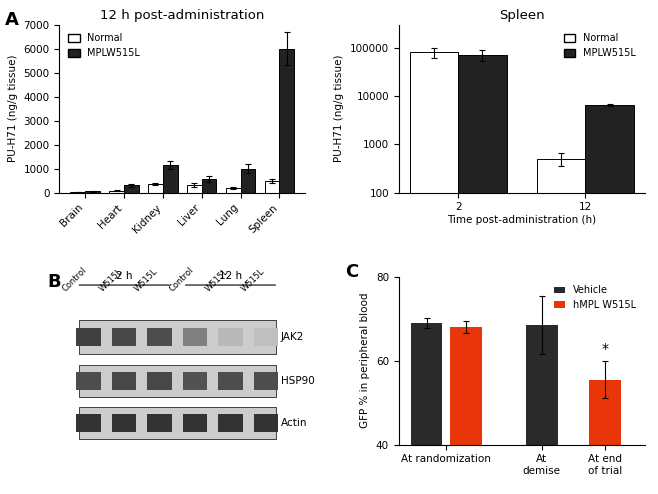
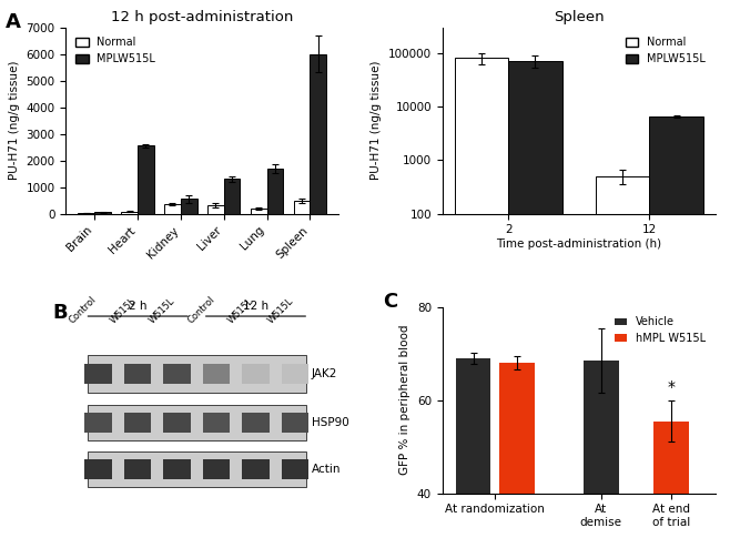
12 h post-administration/MPLW515L/Heart: 310 -> 2550
12 h post-administration/MPLW515L/Kidney: 1150 -> 550
12 h post-administration/MPLW515L/Liver: 570 -> 1300
12 h post-administration/MPLW515L/Lung: 1000 -> 1700
